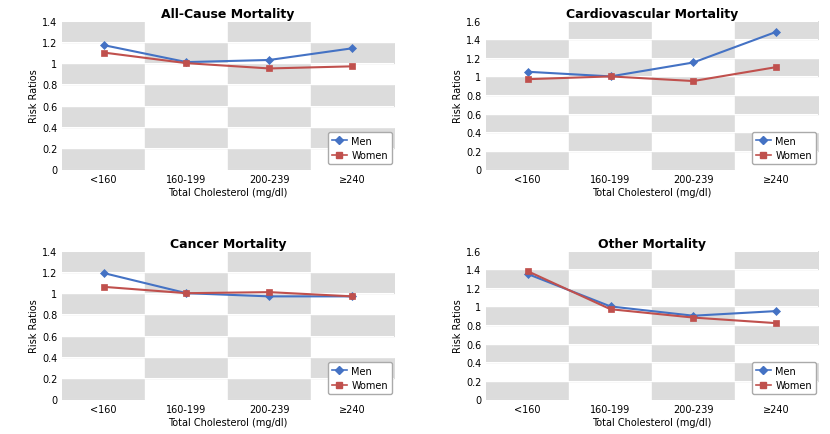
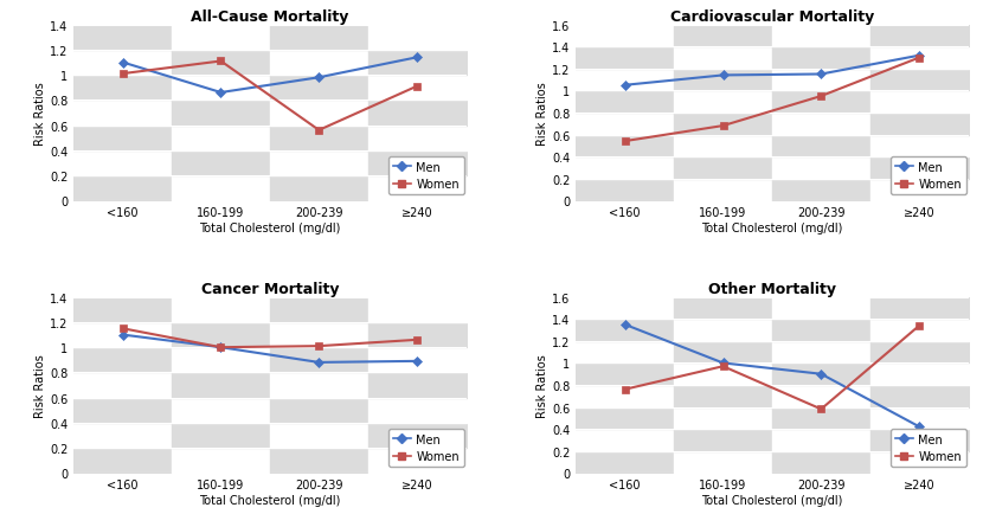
All-Cause Mortality/Men/<160: 1.17 -> 1.10
All-Cause Mortality/Women/<160: 1.10 -> 1.01
All-Cause Mortality/Men/160-199: 1.01 -> 0.86
All-Cause Mortality/Women/160-199: 1.00 -> 1.11
All-Cause Mortality/Men/200-239: 1.03 -> 0.98
All-Cause Mortality/Women/200-239: 0.95 -> 0.56
All-Cause Mortality/Women/≥240: 0.97 -> 0.91
Cardiovascular Mortality/Women/<160: 0.97 -> 0.54
Cardiovascular Mortality/Men/160-199: 1.00 -> 1.14
Cardiovascular Mortality/Women/160-199: 1.00 -> 0.68
Cardiovascular Mortality/Men/≥240: 1.48 -> 1.32
Cardiovascular Mortality/Women/≥240: 1.10 -> 1.30
Cancer Mortality/Men/<160: 1.19 -> 1.10
Cancer Mortality/Women/<160: 1.06 -> 1.15
Cancer Mortality/Men/200-239: 0.97 -> 0.88
Cancer Mortality/Men/≥240: 0.97 -> 0.89
Cancer Mortality/Women/≥240: 0.97 -> 1.06
Other Mortality/Women/<160: 1.38 -> 0.76
Other Mortality/Women/200-239: 0.88 -> 0.58
Other Mortality/Men/≥240: 0.95 -> 0.42
Other Mortality/Women/≥240: 0.82 -> 1.34
